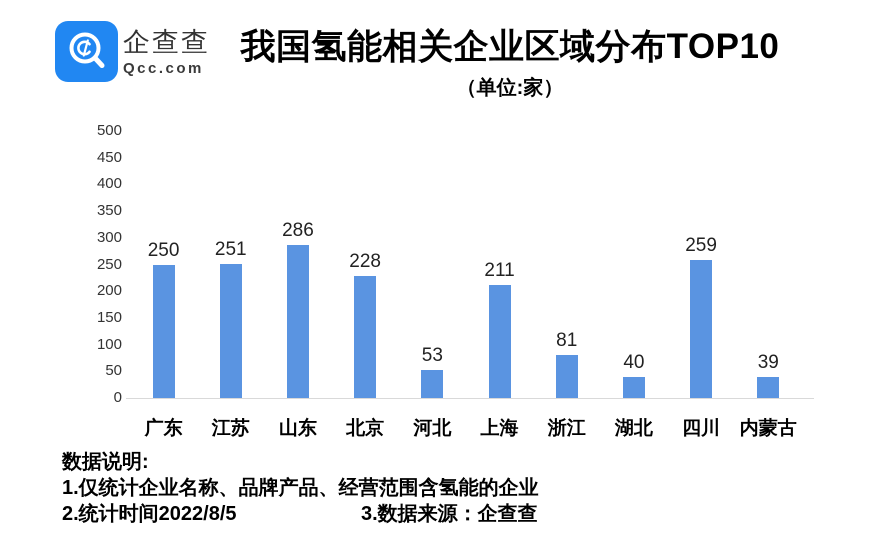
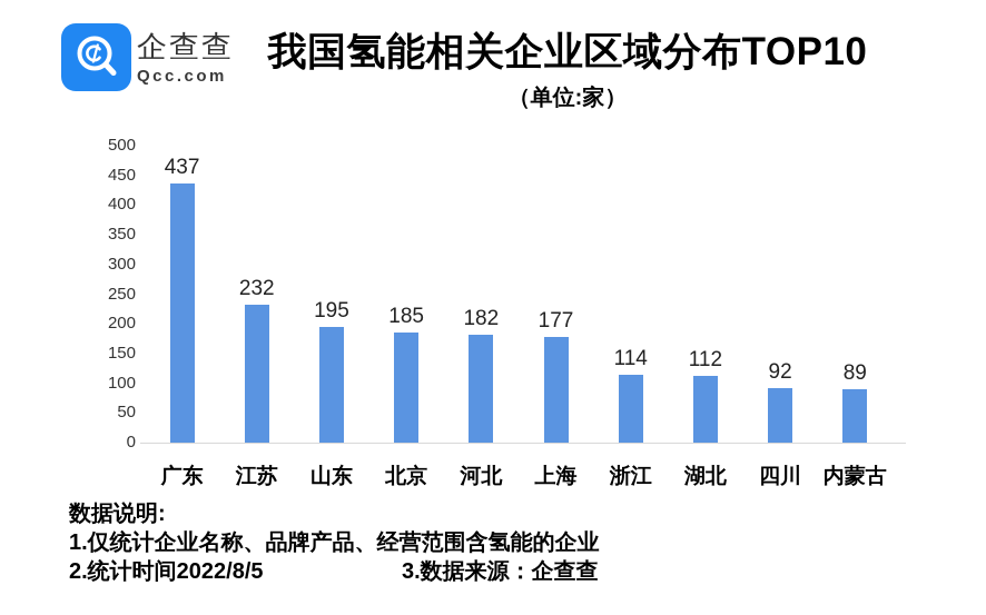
广东: 250 -> 437
江苏: 251 -> 232
山东: 286 -> 195
北京: 228 -> 185
河北: 53 -> 182
上海: 211 -> 177
浙江: 81 -> 114
湖北: 40 -> 112
四川: 259 -> 92
内蒙古: 39 -> 89
